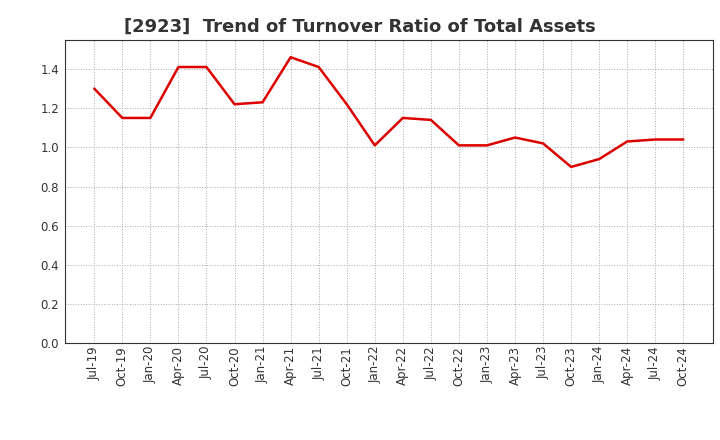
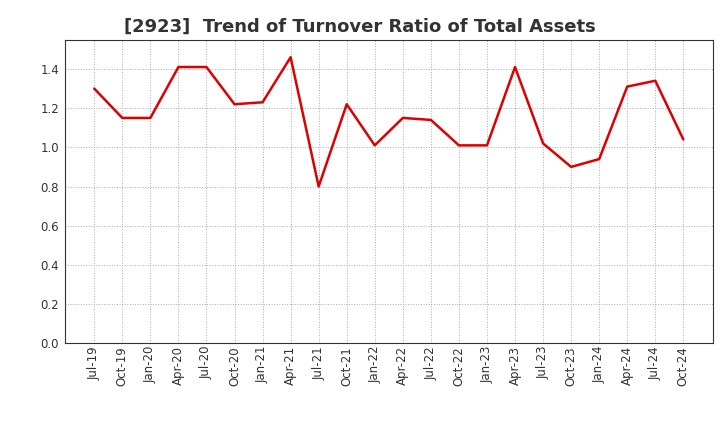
Jul-21: 1.41 -> 0.80
Apr-23: 1.05 -> 1.41
Apr-24: 1.03 -> 1.31
Jul-24: 1.04 -> 1.34
